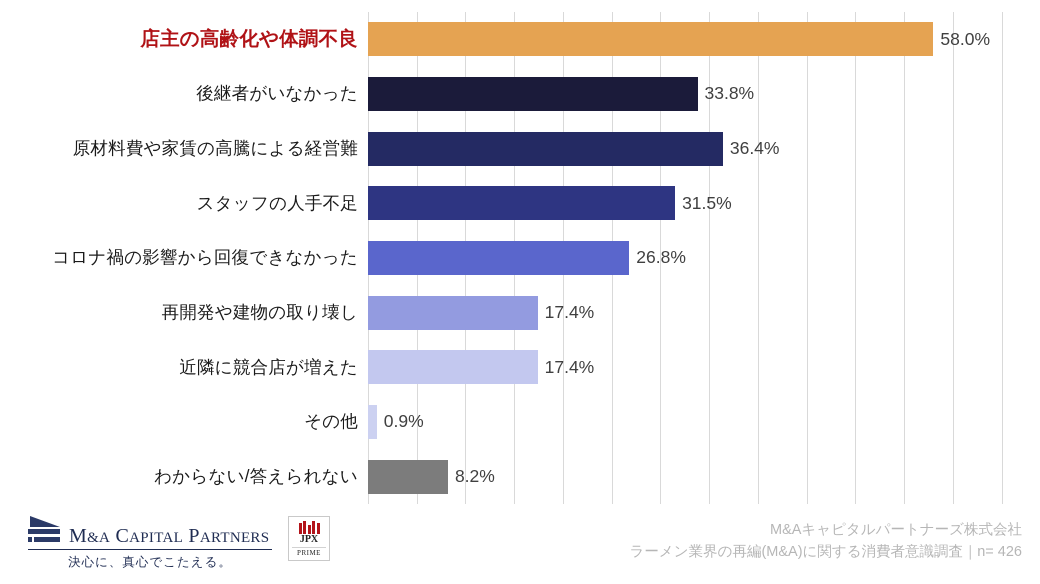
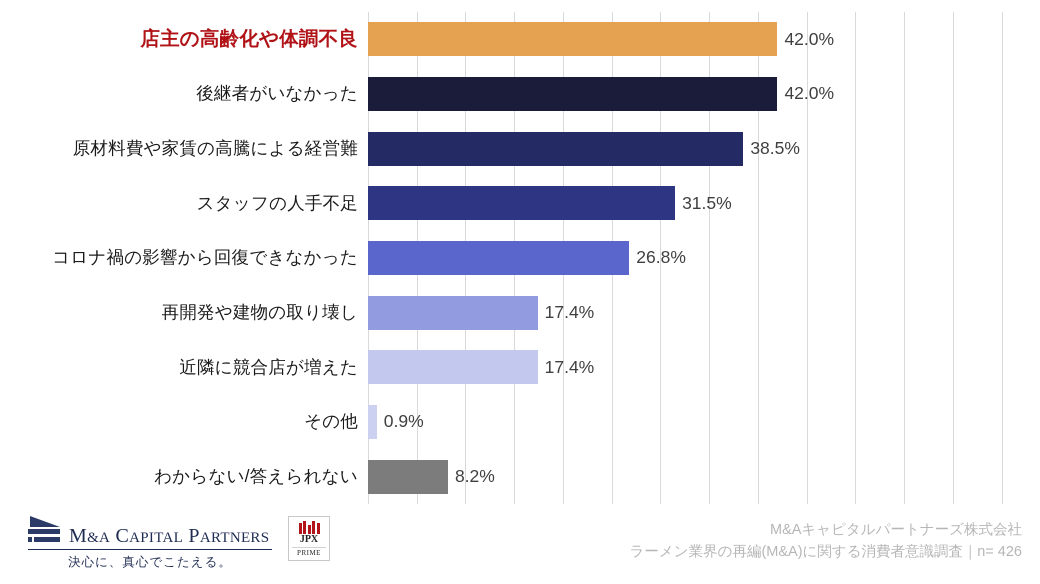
店主の高齢化や体調不良: 58.0% -> 42.0%
後継者がいなかった: 33.8% -> 42.0%
原材料費や家賃の高騰による経営難: 36.4% -> 38.5%
